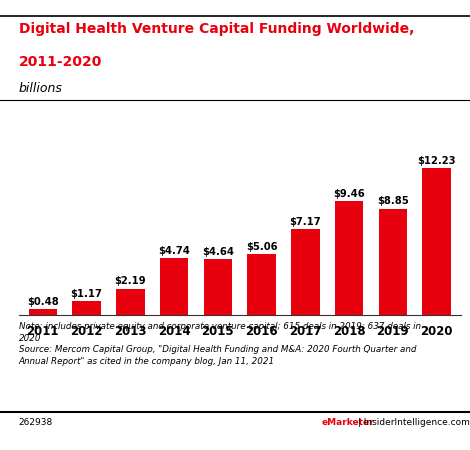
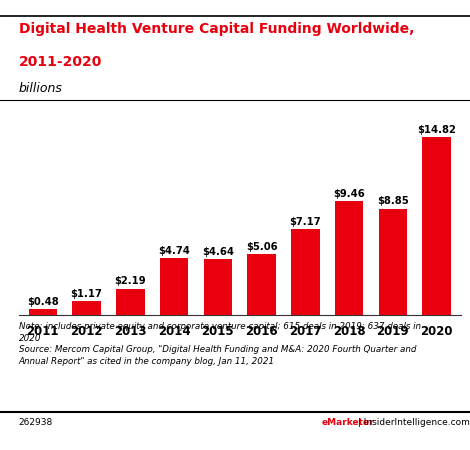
2020: $12.23 -> $14.82
